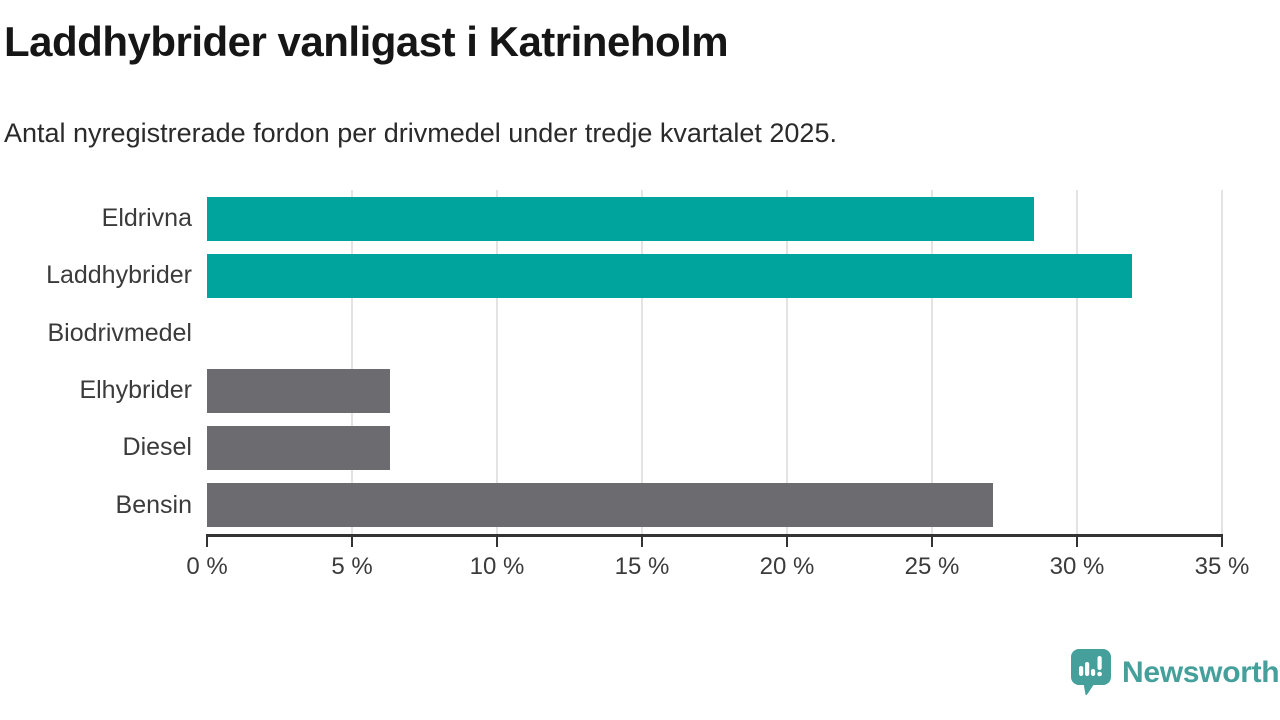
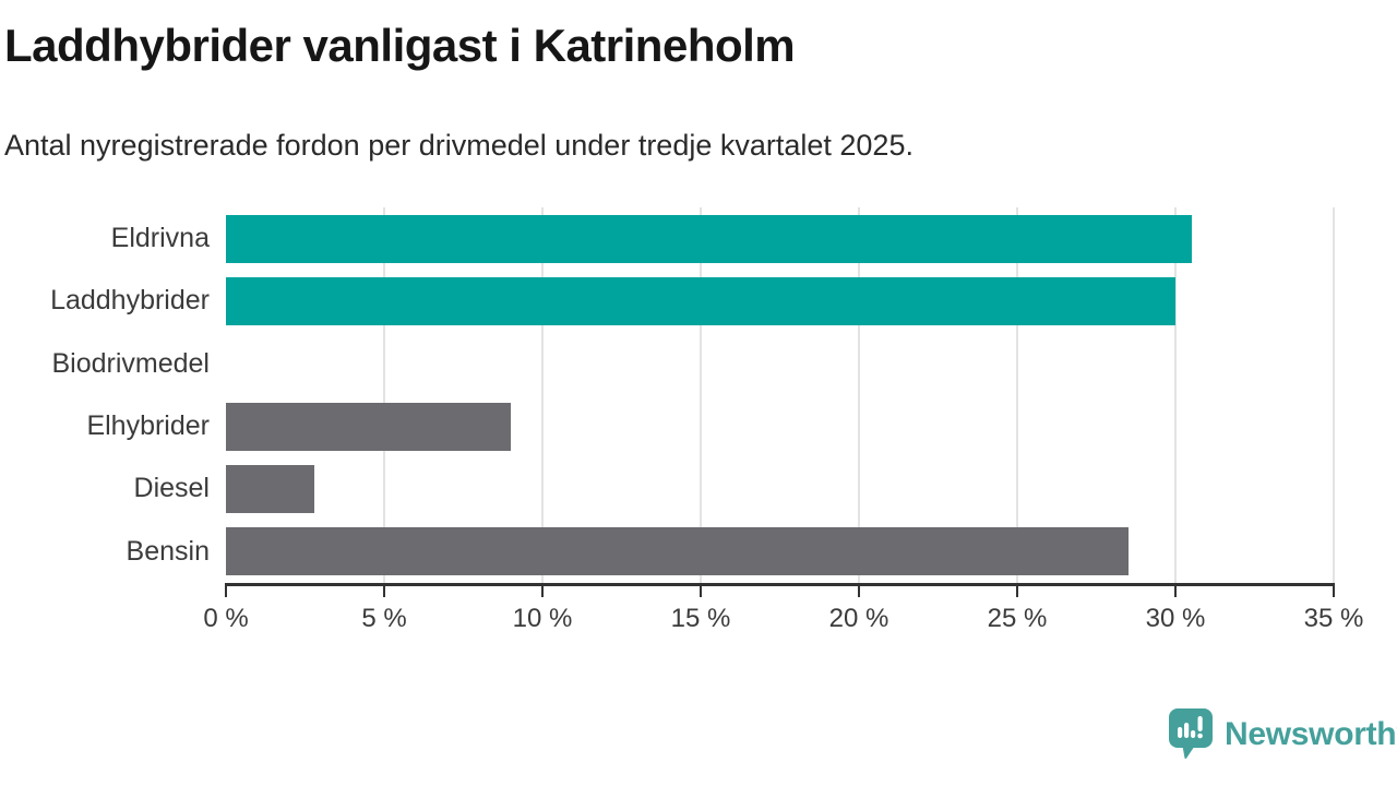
Eldrivna: 28.5% -> 30.5%
Laddhybrider: 31.9% -> 30.0%
Elhybrider: 6.3% -> 9.0%
Diesel: 6.3% -> 2.8%
Bensin: 27.1% -> 28.5%
